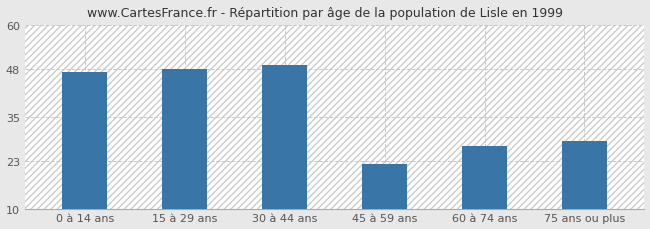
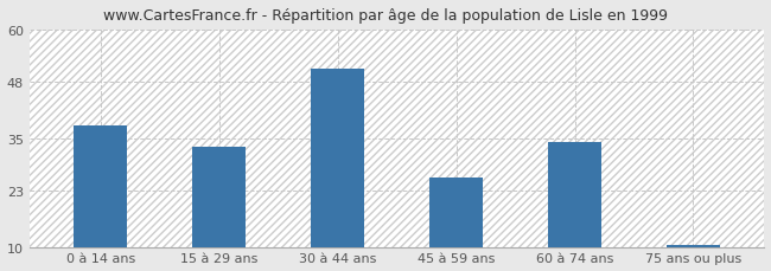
0 à 14 ans: 47.0 -> 38.0
15 à 29 ans: 48.0 -> 33.0
30 à 44 ans: 49.0 -> 51.0
45 à 59 ans: 22.0 -> 26.0
60 à 74 ans: 27.0 -> 34.0
75 ans ou plus: 28.5 -> 10.3
